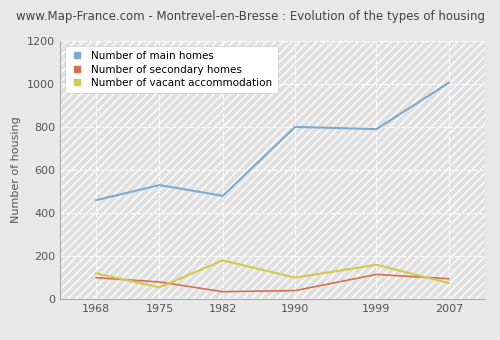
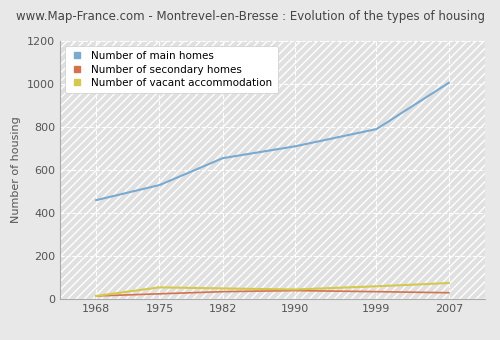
Number of secondary homes/1968: 100 -> 15
Number of vacant accommodation/1968: 120 -> 15
Number of secondary homes/1975: 80 -> 25
Number of main homes/1982: 480 -> 655
Number of vacant accommodation/1982: 180 -> 50
Number of main homes/1990: 800 -> 710
Number of vacant accommodation/1990: 100 -> 45
Number of secondary homes/1999: 115 -> 35
Number of vacant accommodation/1999: 160 -> 60
Number of secondary homes/2007: 95 -> 30
